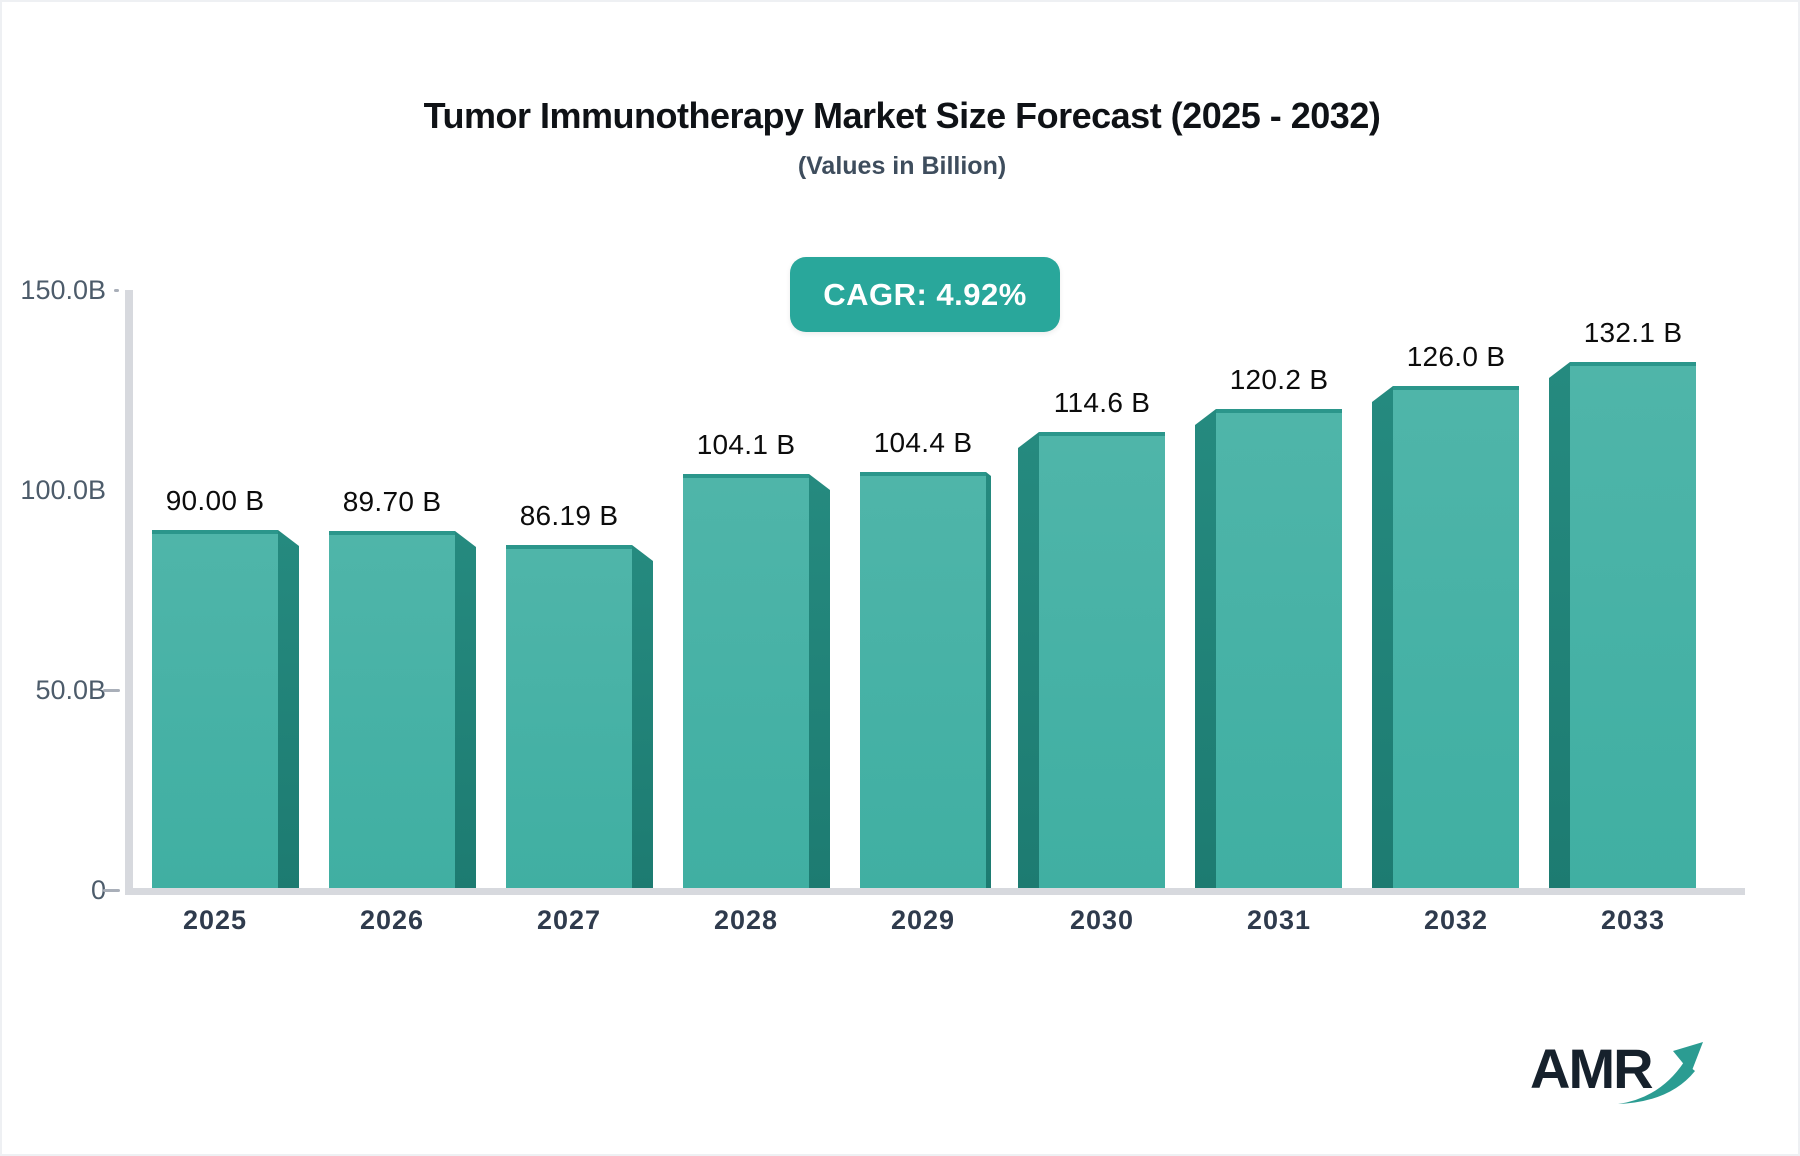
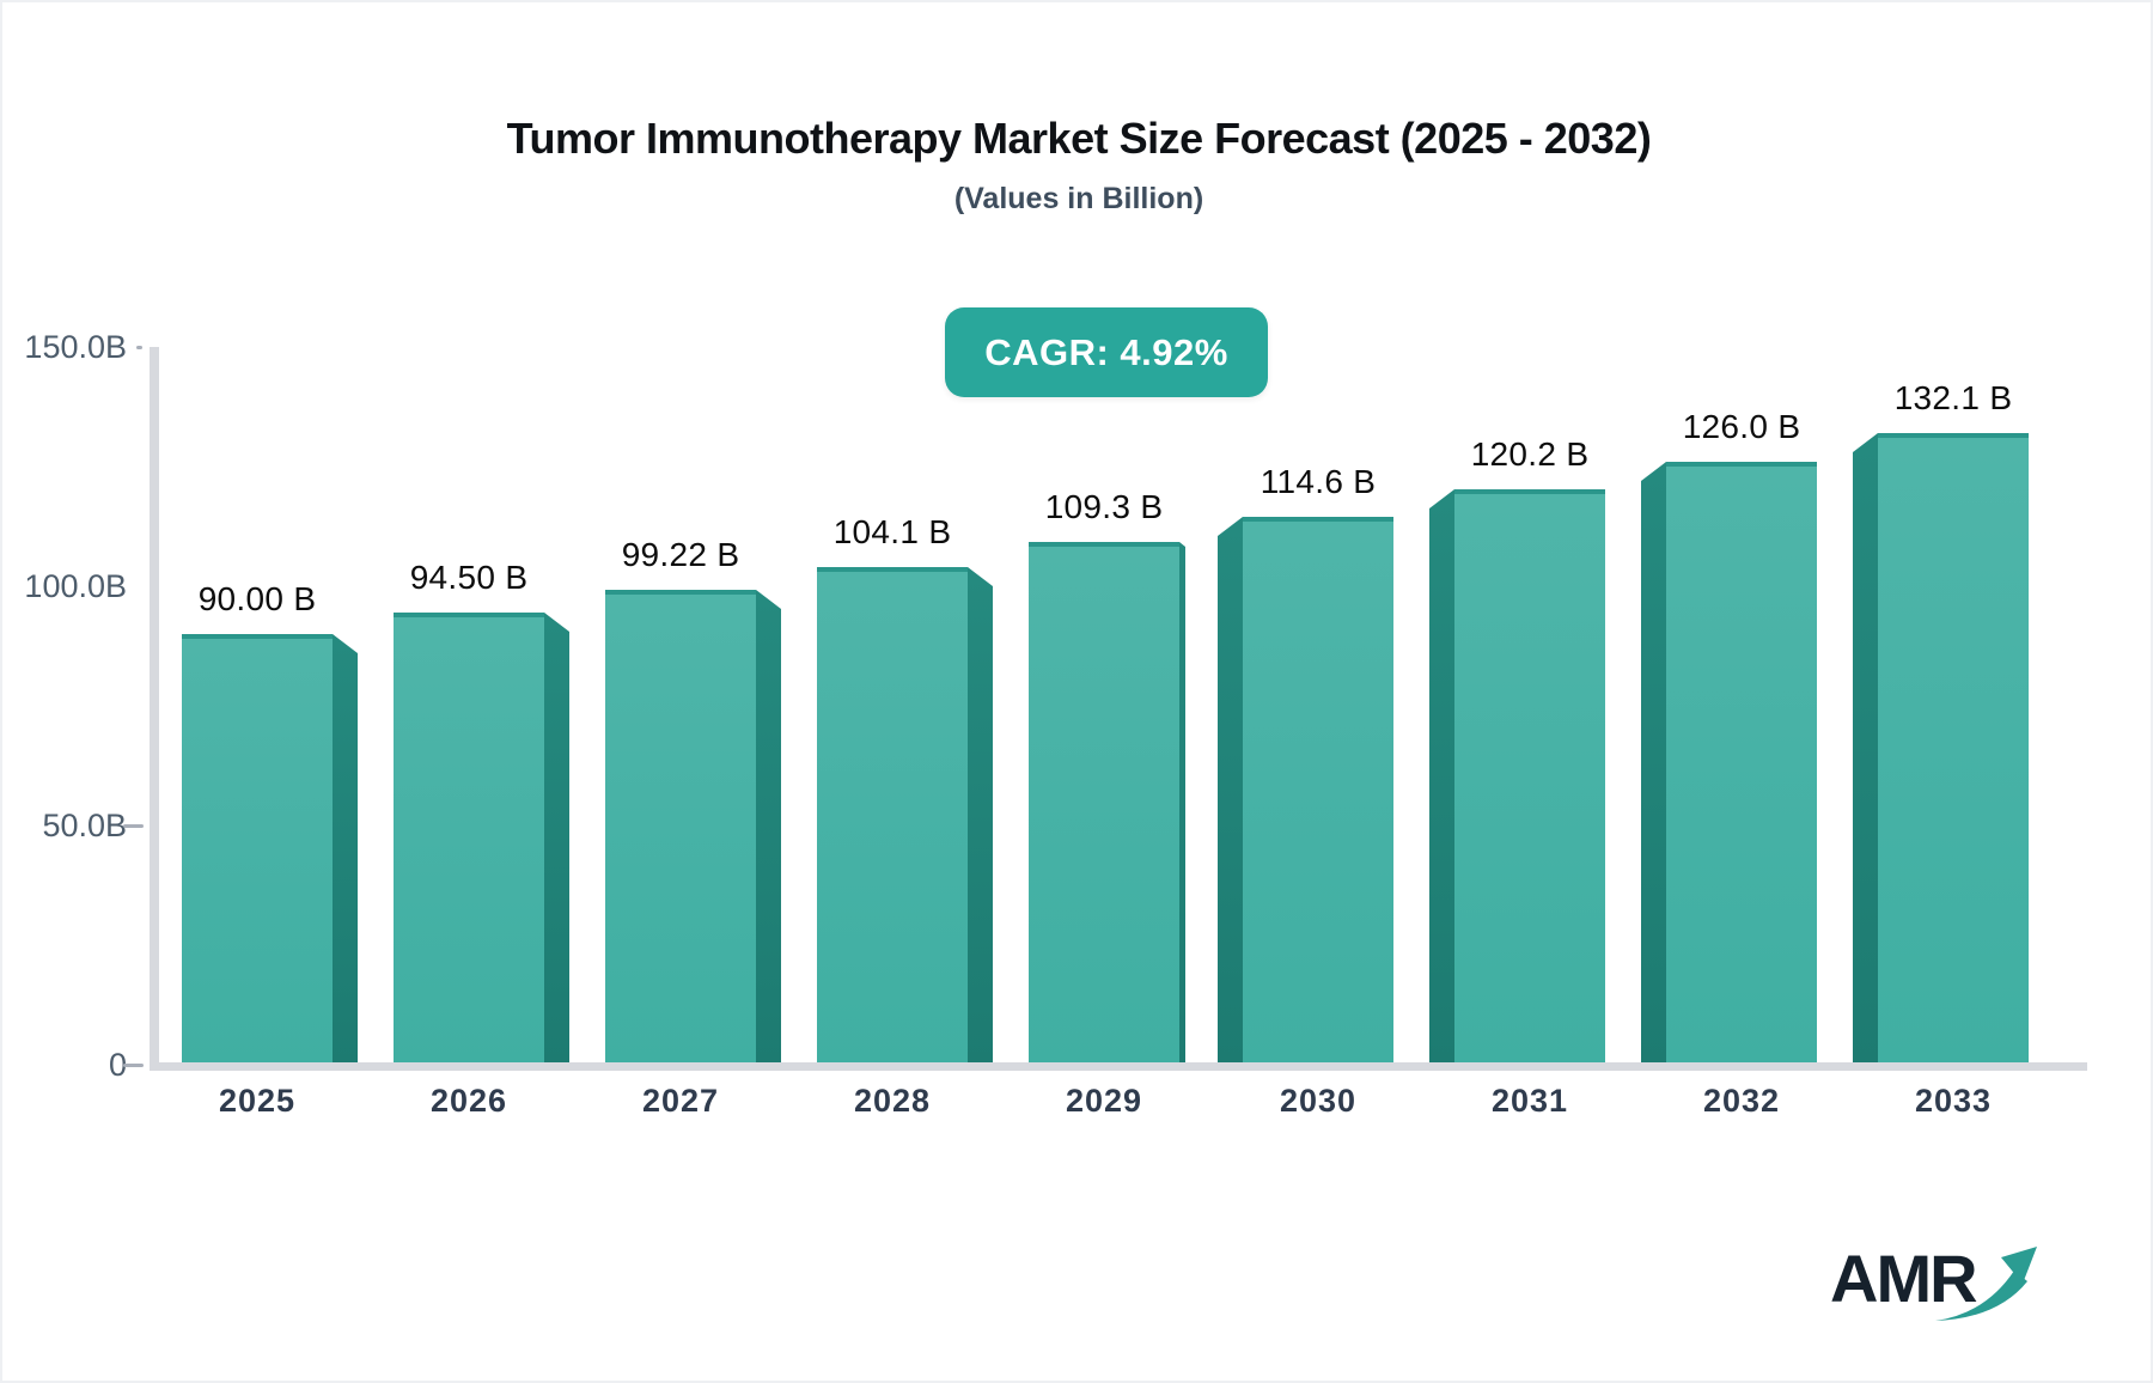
2026: 89.70 -> 94.50
2027: 86.19 -> 99.22
2029: 104.4 -> 109.3
